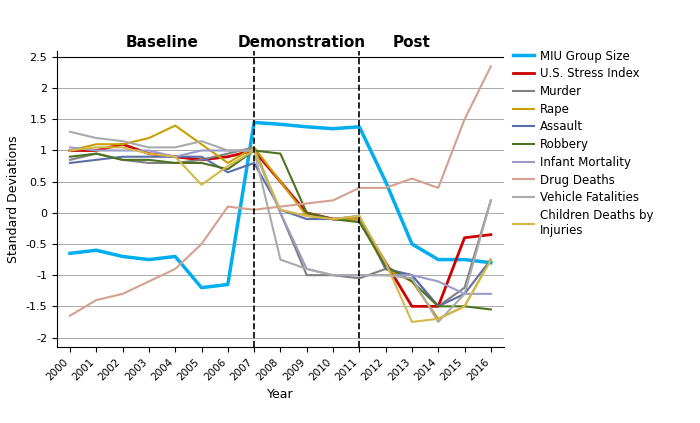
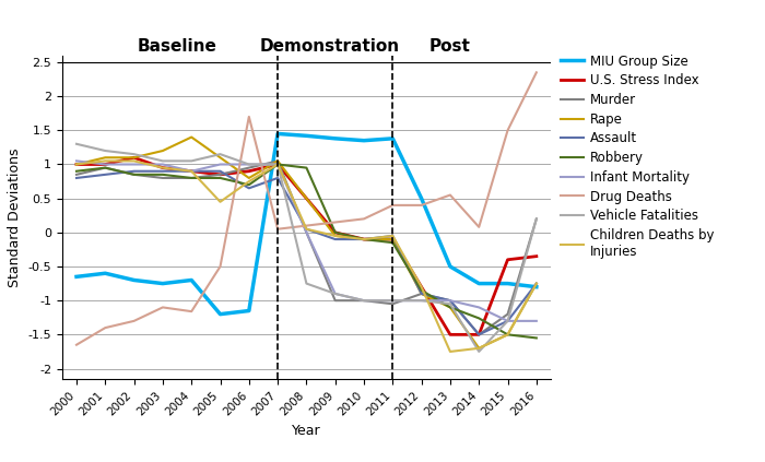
Drug Deaths/2004: -0.90 -> -1.16
Drug Deaths/2006: 0.10 -> 1.70
Robbery/2014: -1.50 -> -1.26
Drug Deaths/2014: 0.40 -> 0.08
